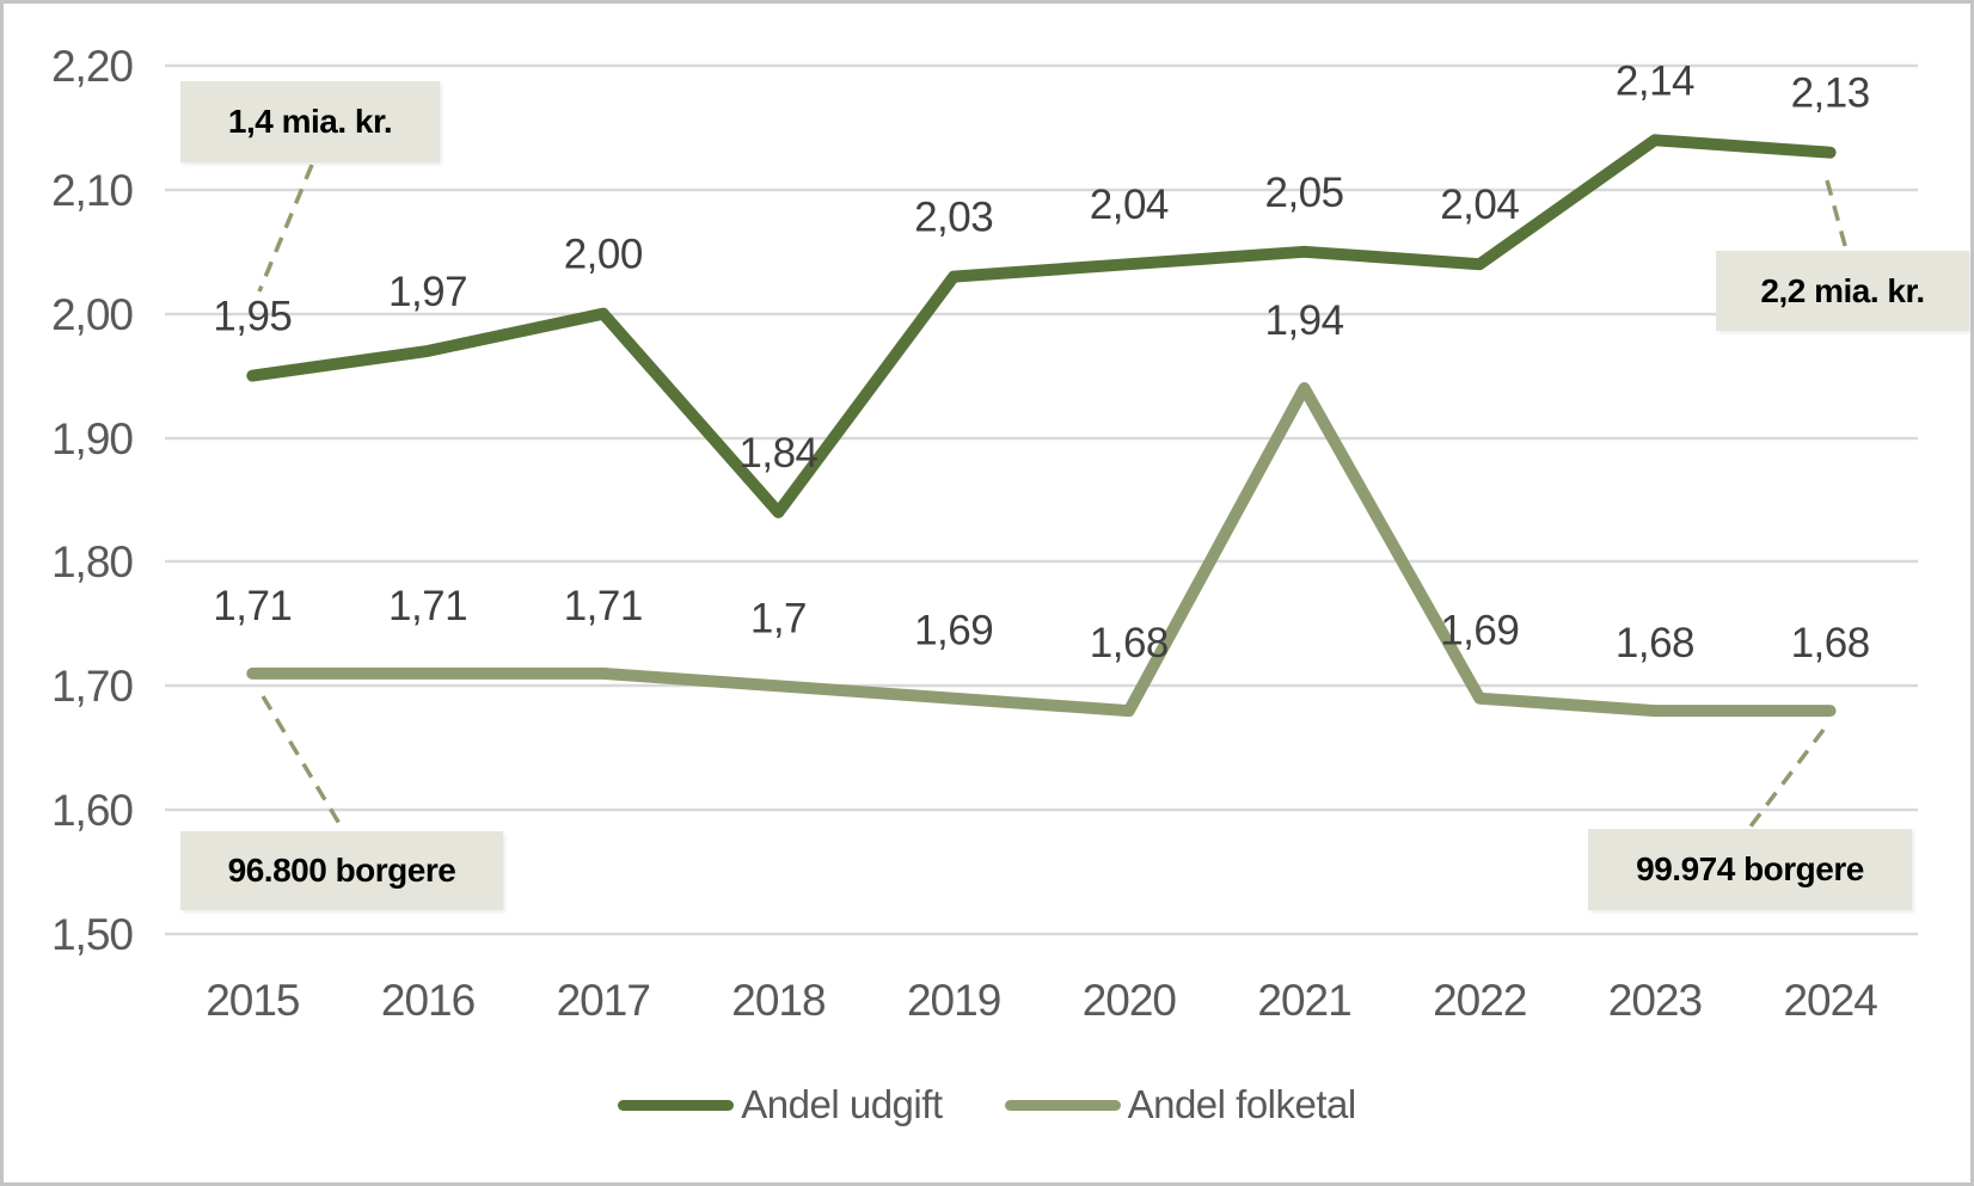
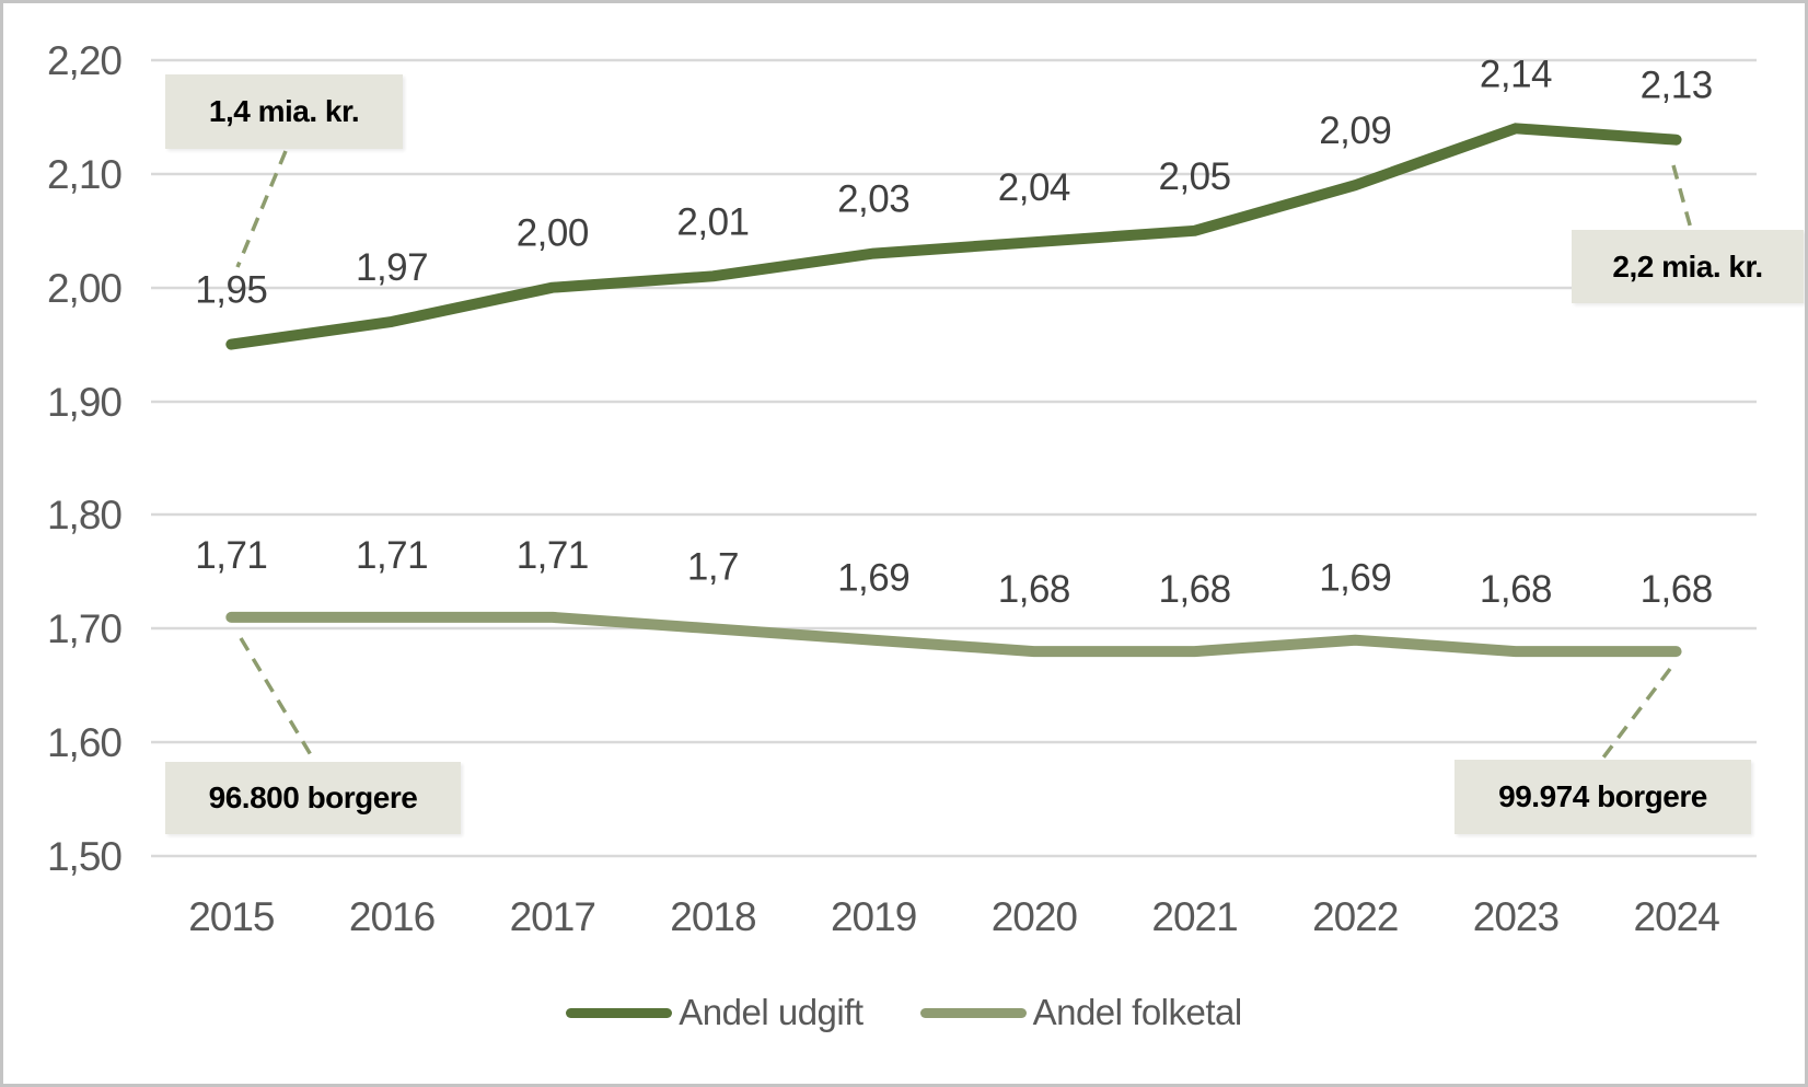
Andel udgift/2018: 1,84 -> 2,01
Andel folketal/2021: 1,94 -> 1,68
Andel udgift/2022: 2,04 -> 2,09
